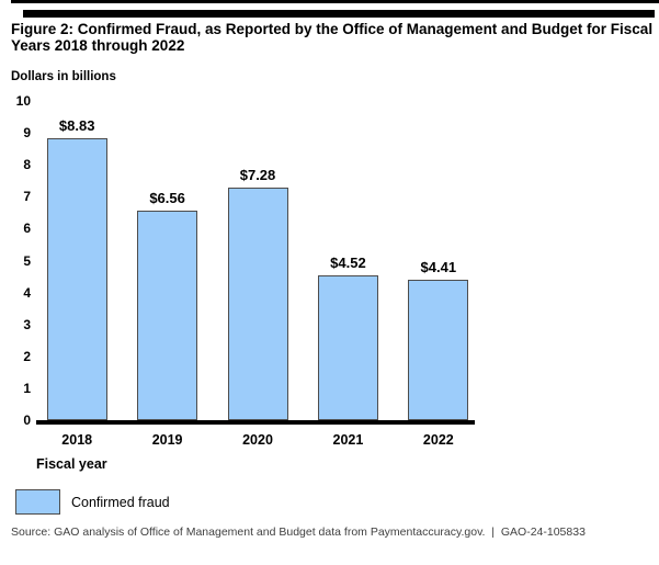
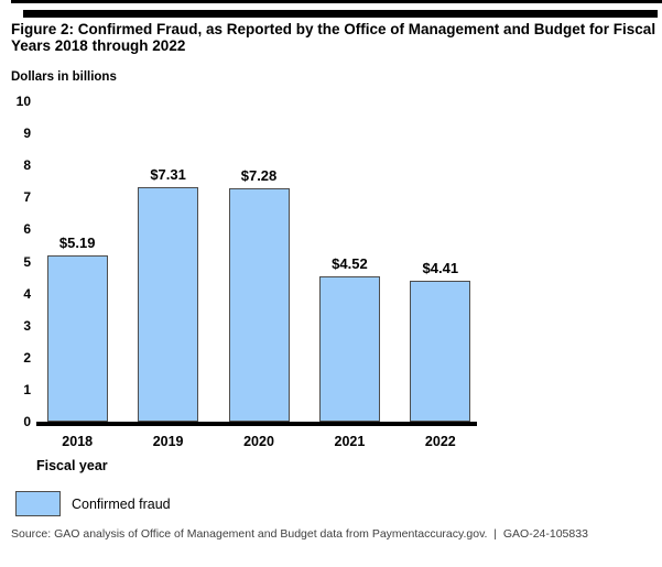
2018: $8.83 -> $5.19
2019: $6.56 -> $7.31
